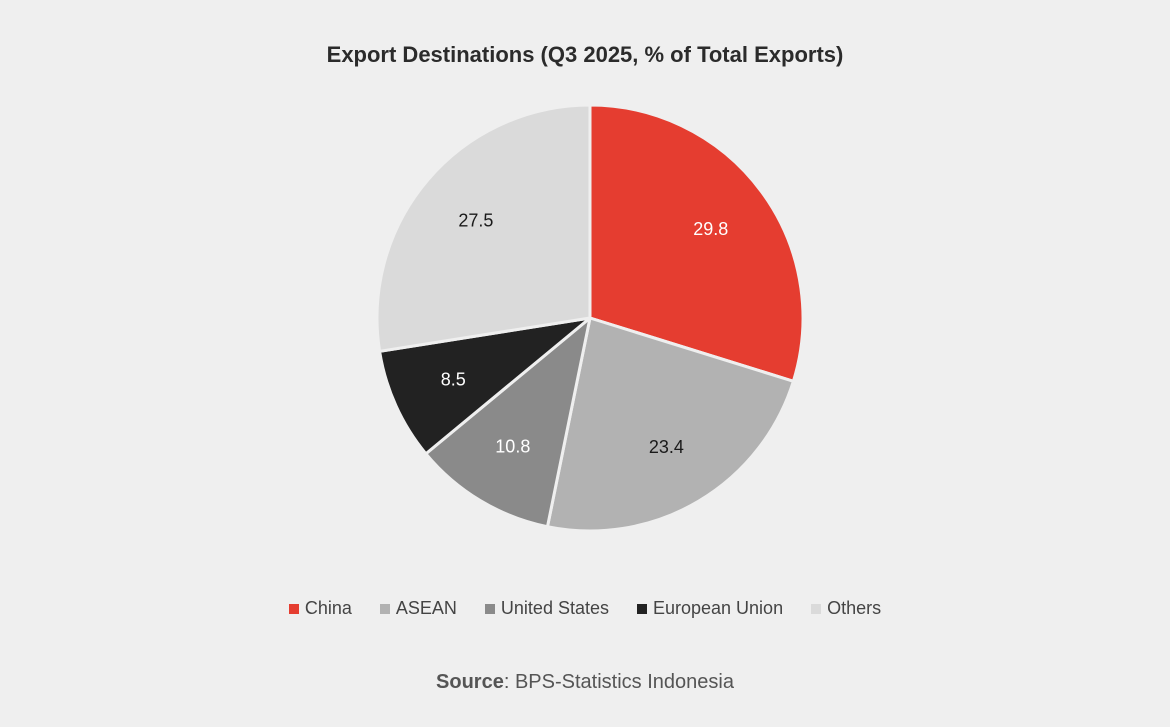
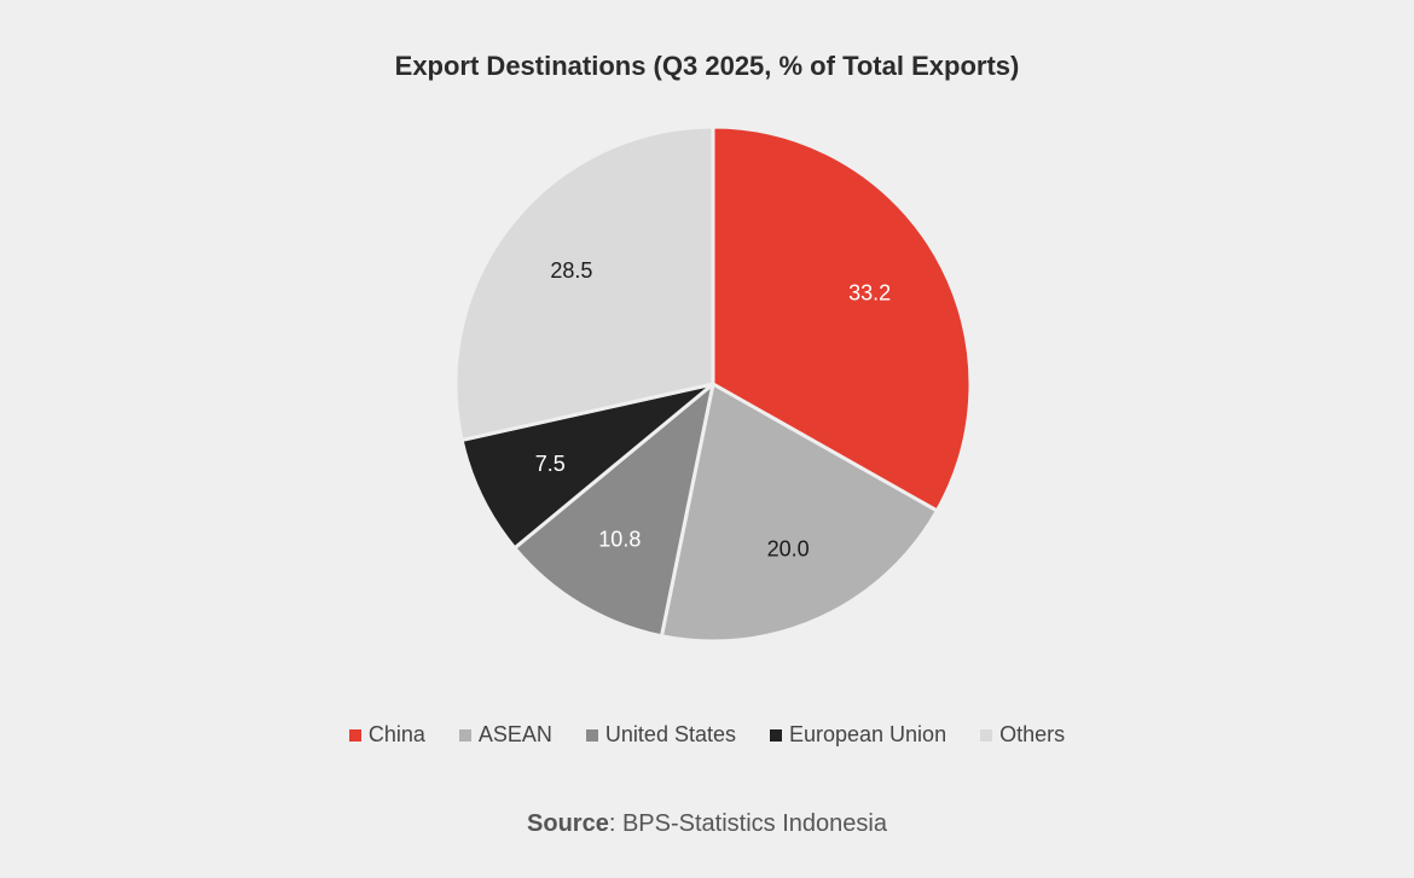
China: 29.8 -> 33.2
ASEAN: 23.4 -> 20.0
European Union: 8.5 -> 7.5
Others: 27.5 -> 28.5
